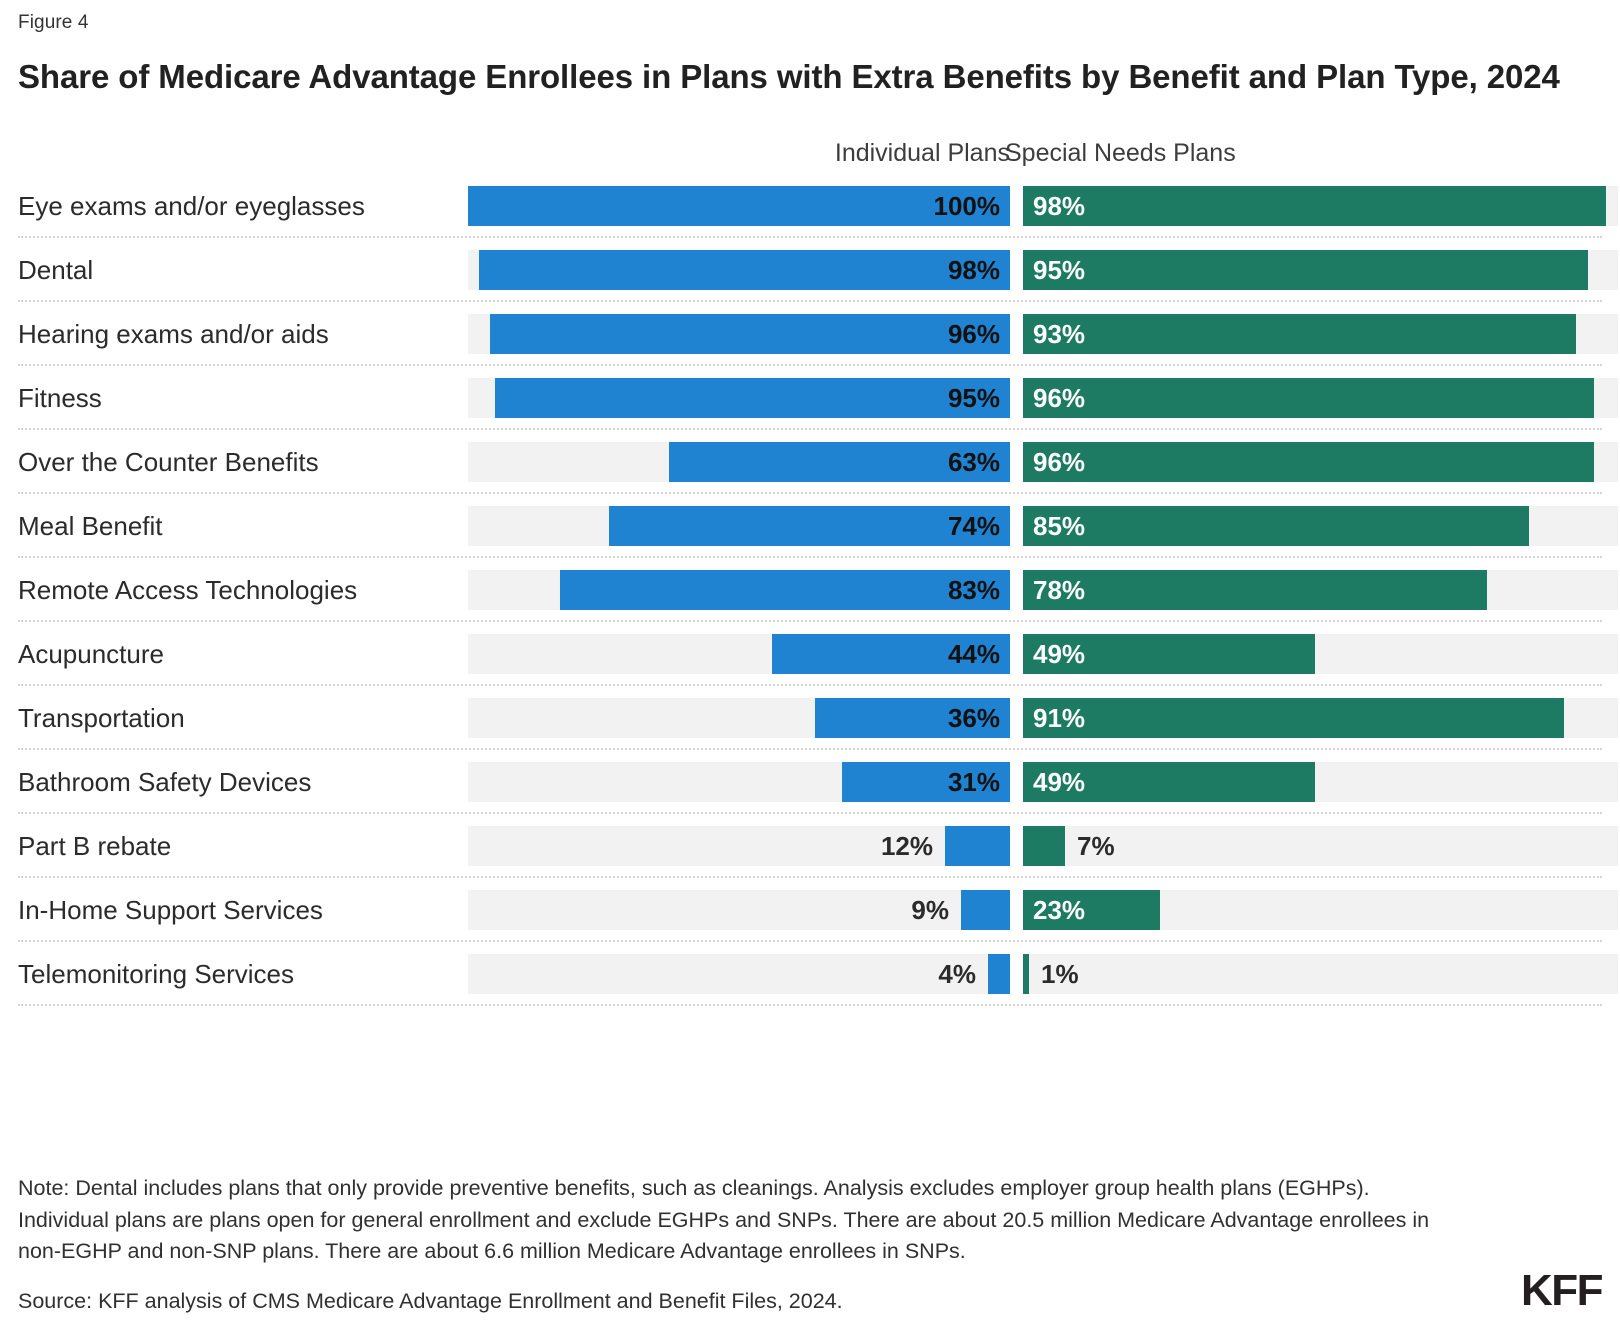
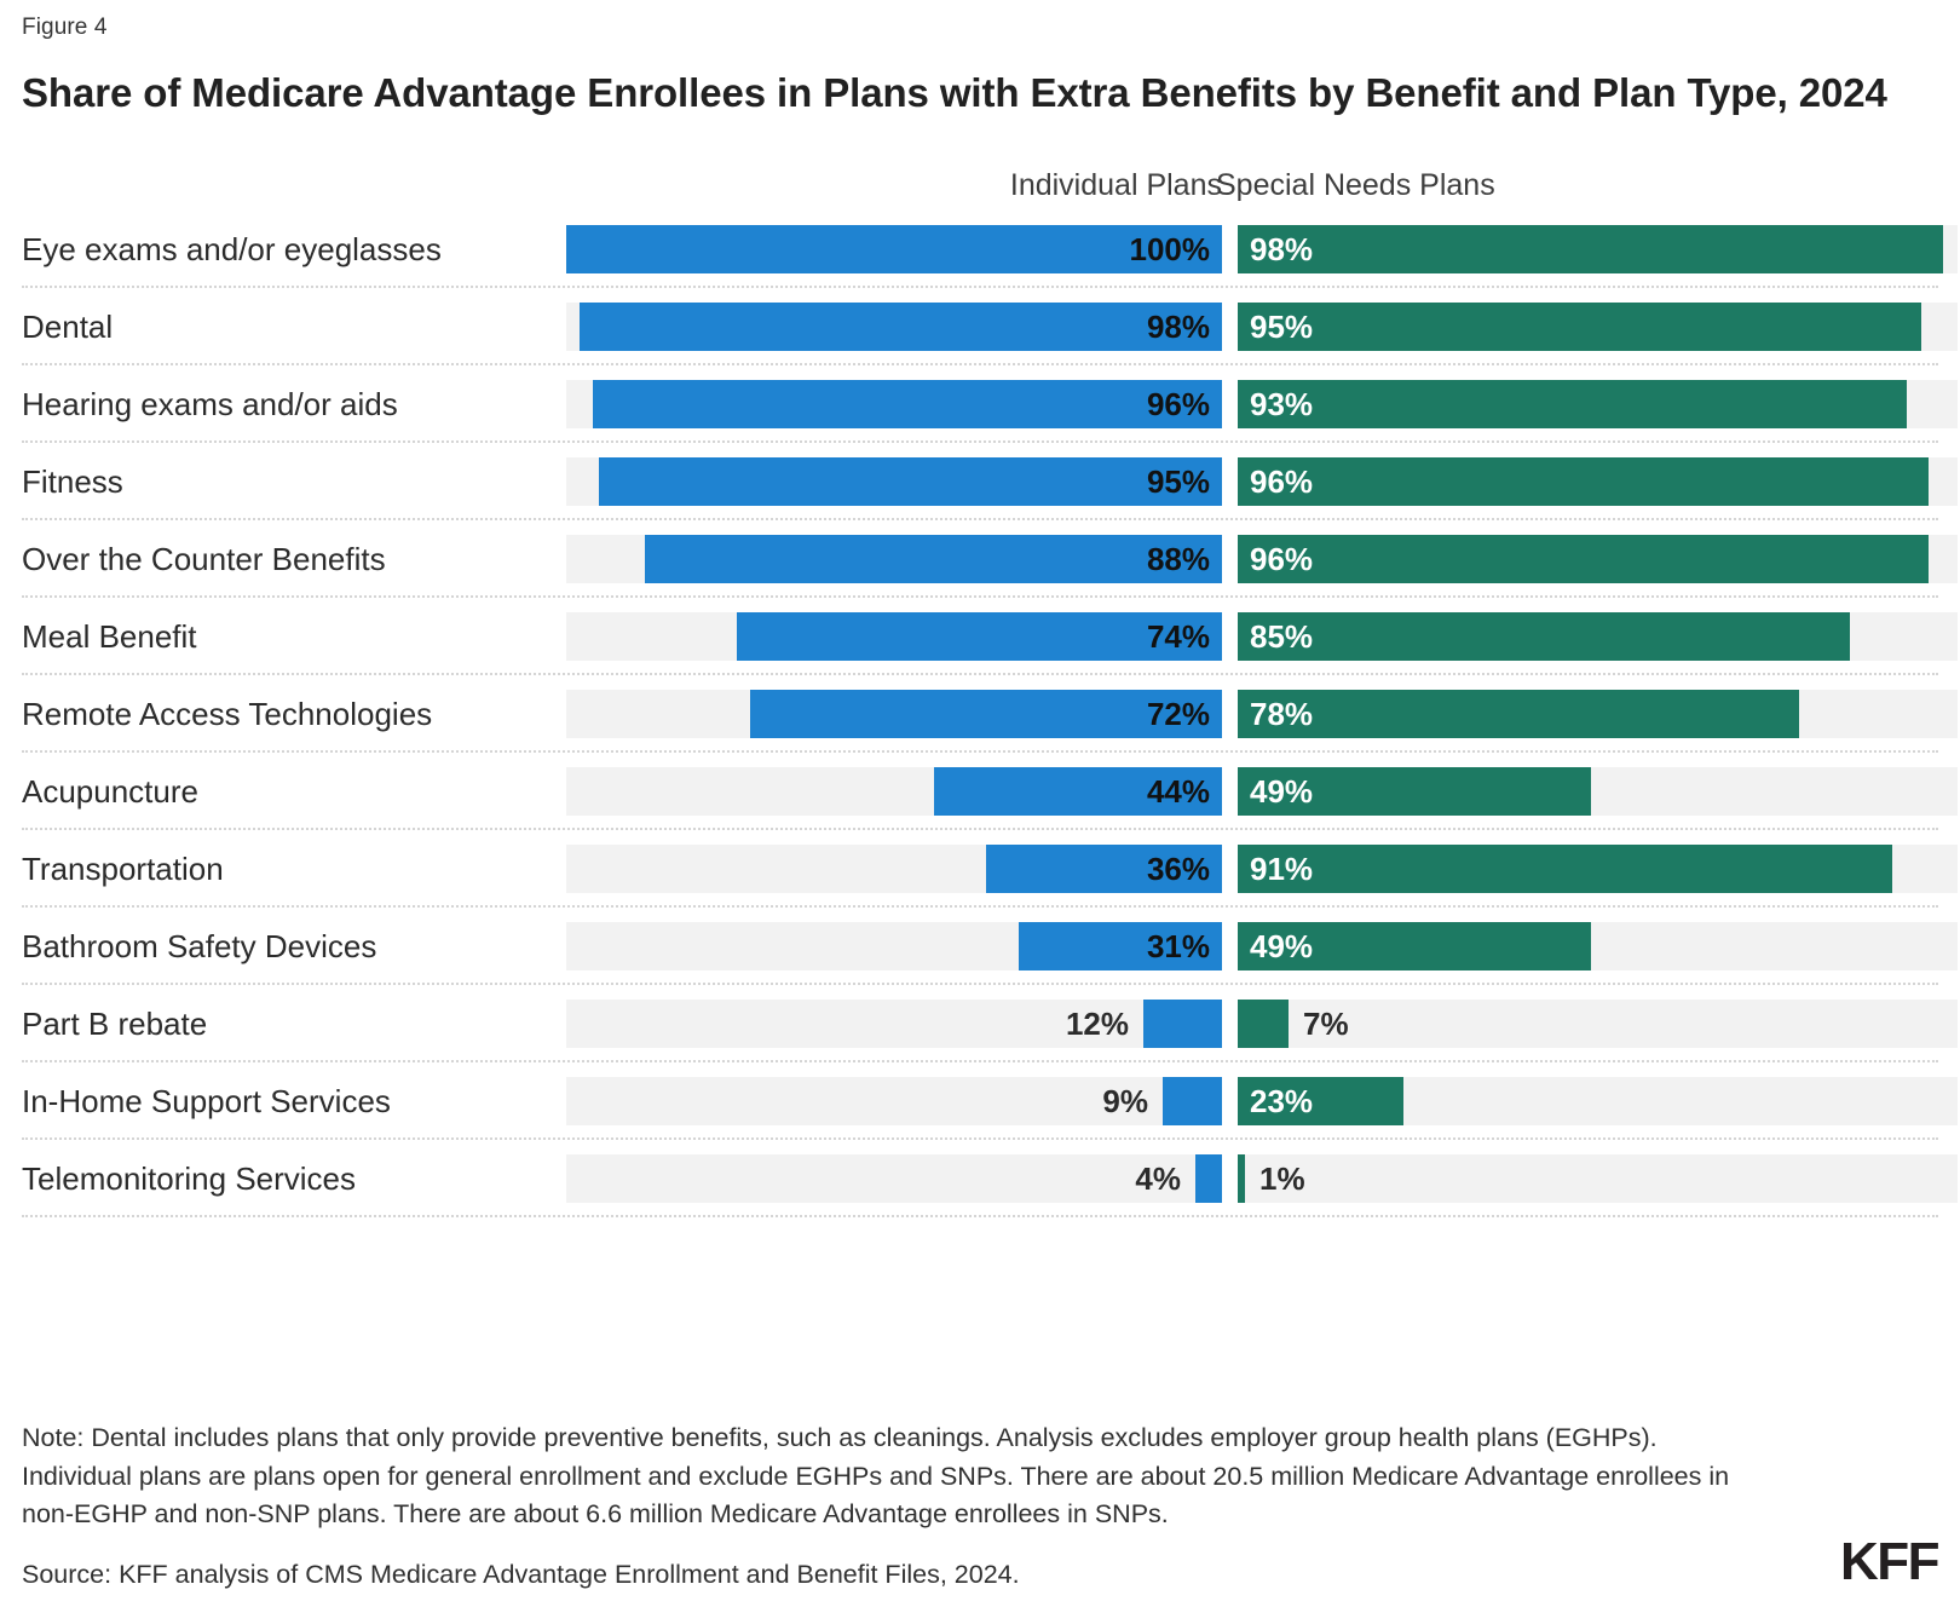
Individual Plans/Over the Counter Benefits: 63% -> 88%
Individual Plans/Remote Access Technologies: 83% -> 72%
